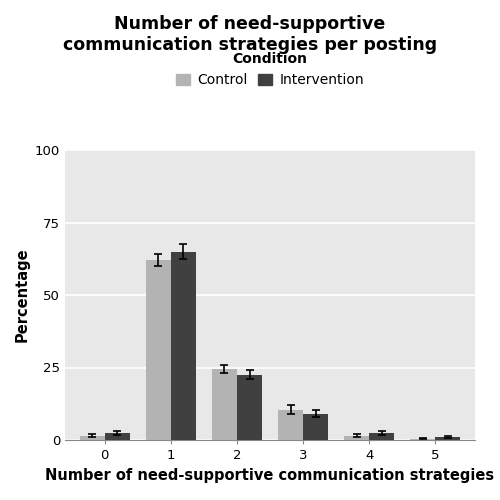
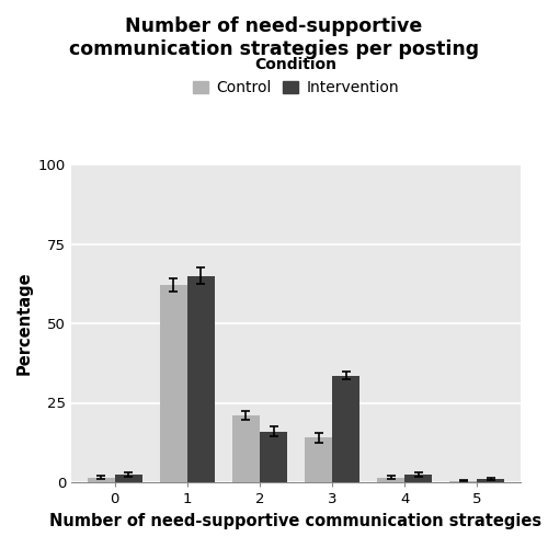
Control/2: 24.5 -> 21.0
Intervention/2: 22.5 -> 16.0
Control/3: 10.5 -> 14.0
Intervention/3: 9.0 -> 33.5
